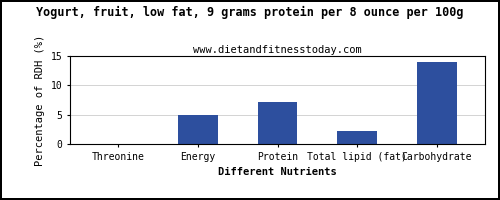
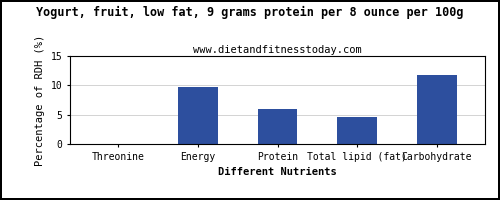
Energy: 5.0 -> 9.8
Protein: 7.2 -> 6.0
Total lipid (fat): 2.3 -> 4.6
Carbohydrate: 14.0 -> 11.8
